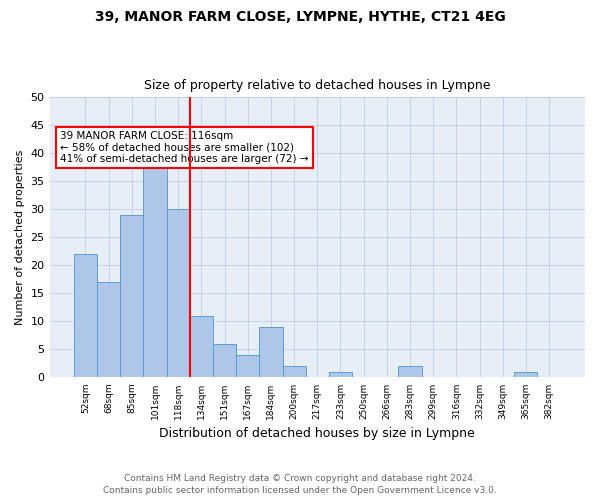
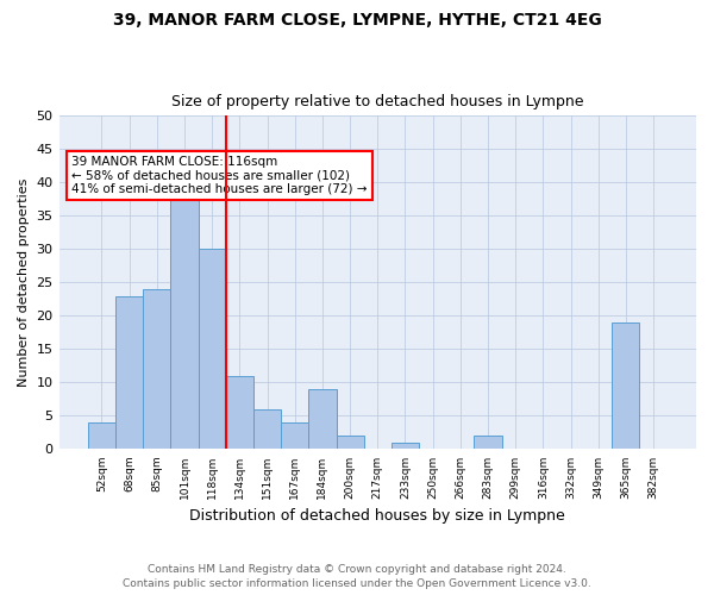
52sqm: 22 -> 4
68sqm: 17 -> 23
85sqm: 29 -> 24
365sqm: 1 -> 19
